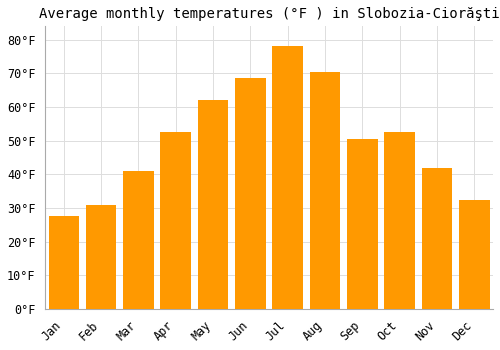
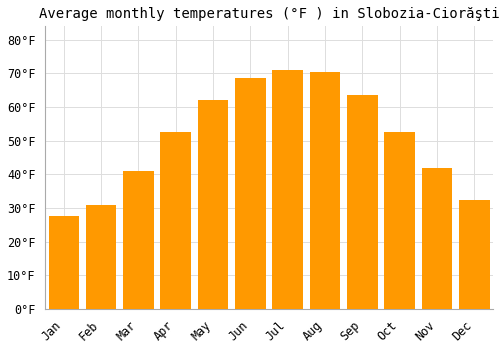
Jul: 78.0°F -> 71.0°F
Sep: 50.5°F -> 63.5°F
